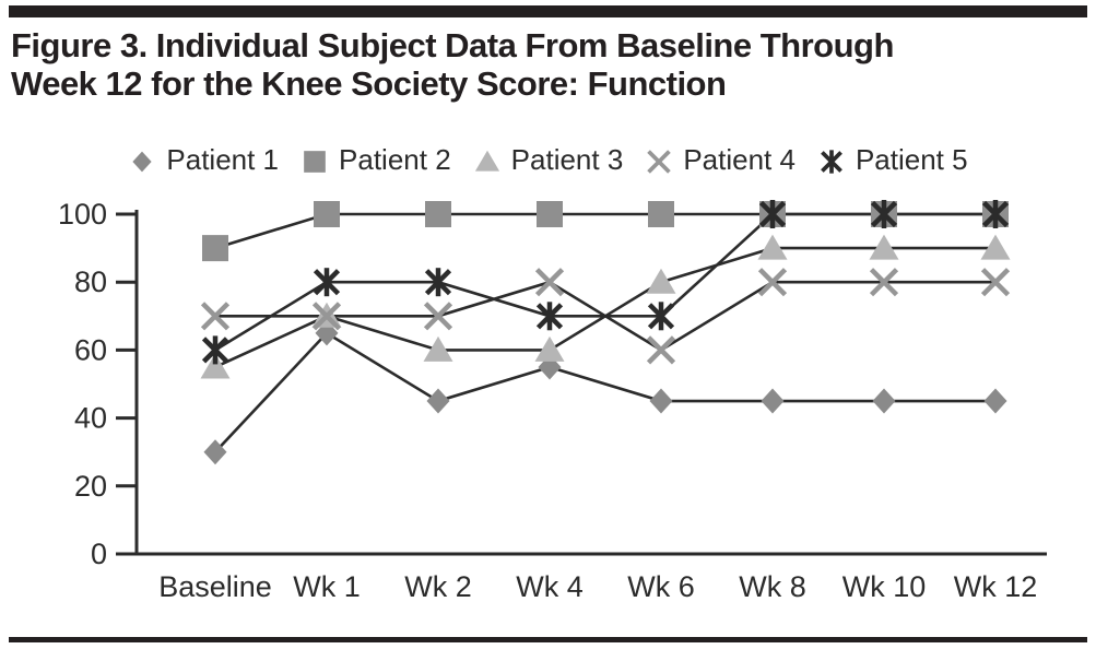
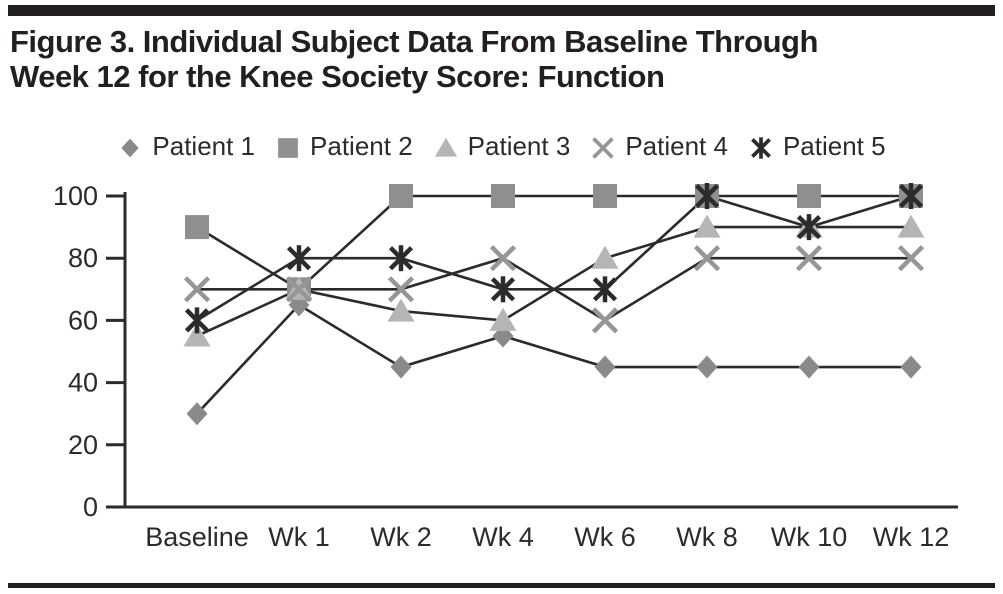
Patient 2/Wk 1: 100 -> 70
Patient 3/Wk 2: 60 -> 63
Patient 5/Wk 10: 100 -> 90
